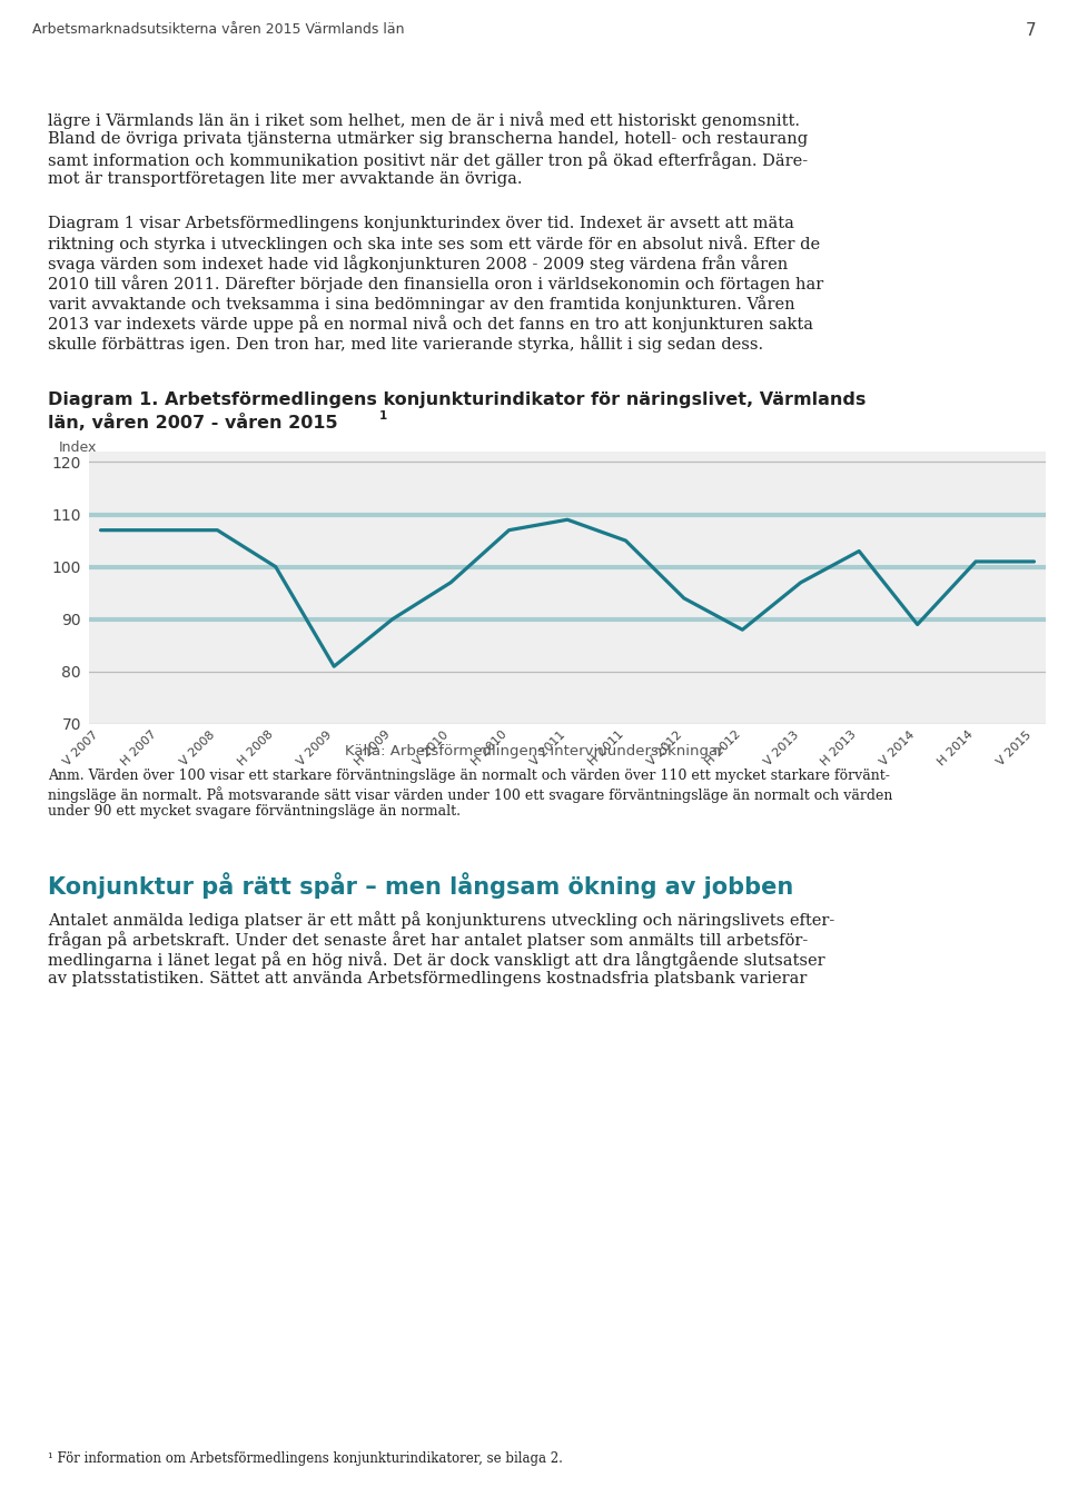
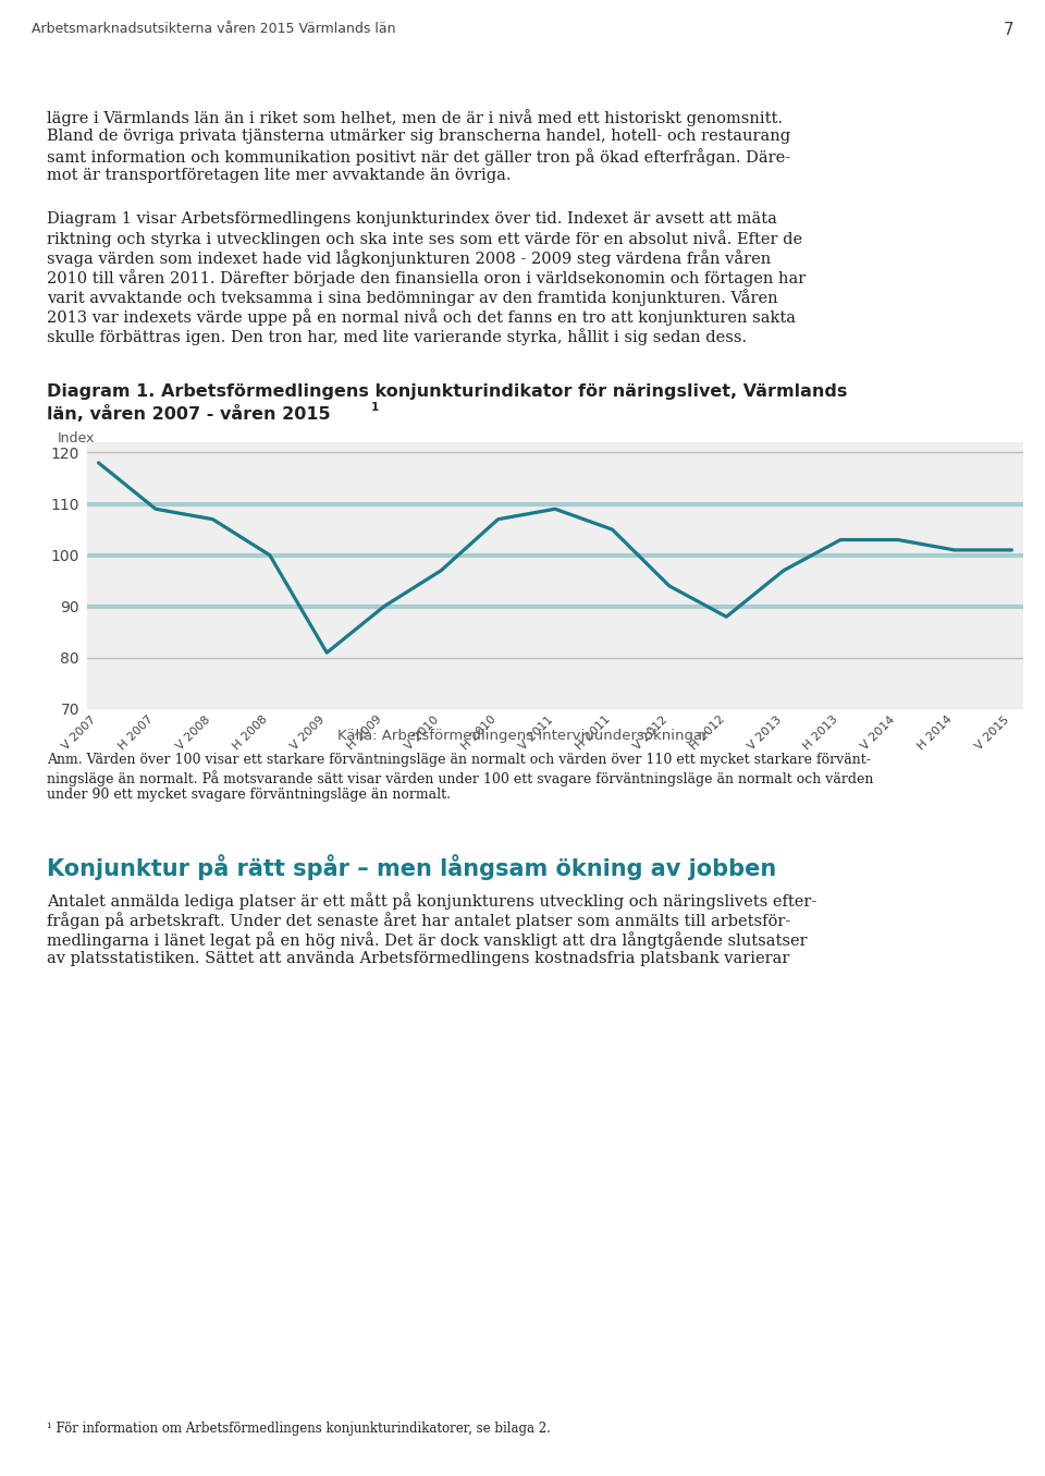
V 2007: 107 -> 118
H 2007: 107 -> 109
V 2014: 89 -> 103
